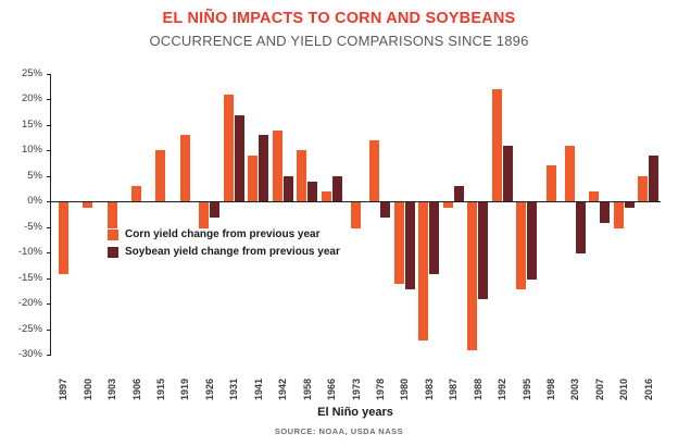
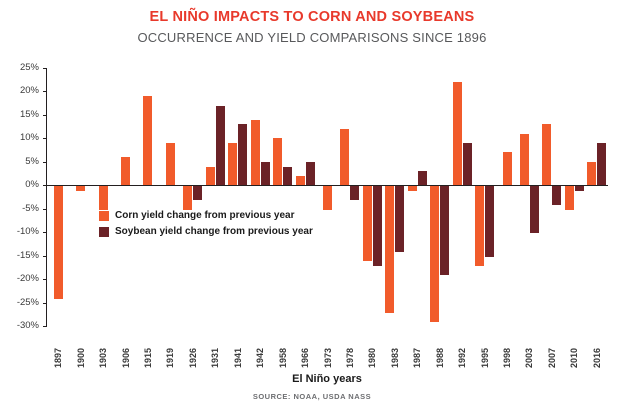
Corn yield change from previous year/1897: -14% -> -24%
Corn yield change from previous year/1906: 3% -> 6%
Corn yield change from previous year/1915: 10% -> 19%
Corn yield change from previous year/1919: 13% -> 9%
Corn yield change from previous year/1931: 21% -> 4%
Soybean yield change from previous year/1992: 11% -> 9%
Corn yield change from previous year/2007: 2% -> 13%
